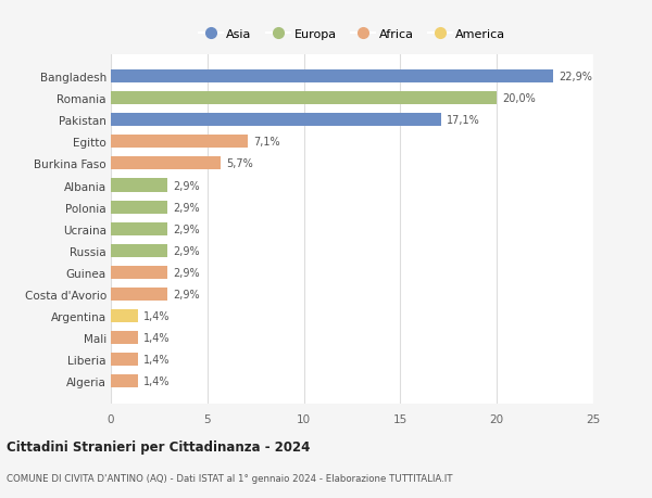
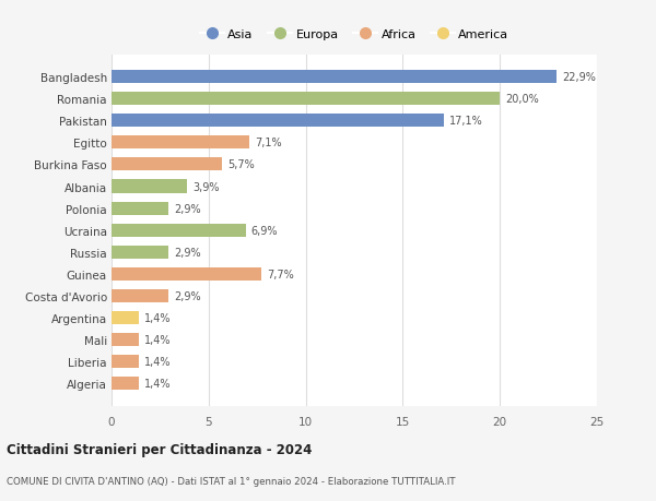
Albania: 2,9% -> 3,9%
Ucraina: 2,9% -> 6,9%
Guinea: 2,9% -> 7,7%
